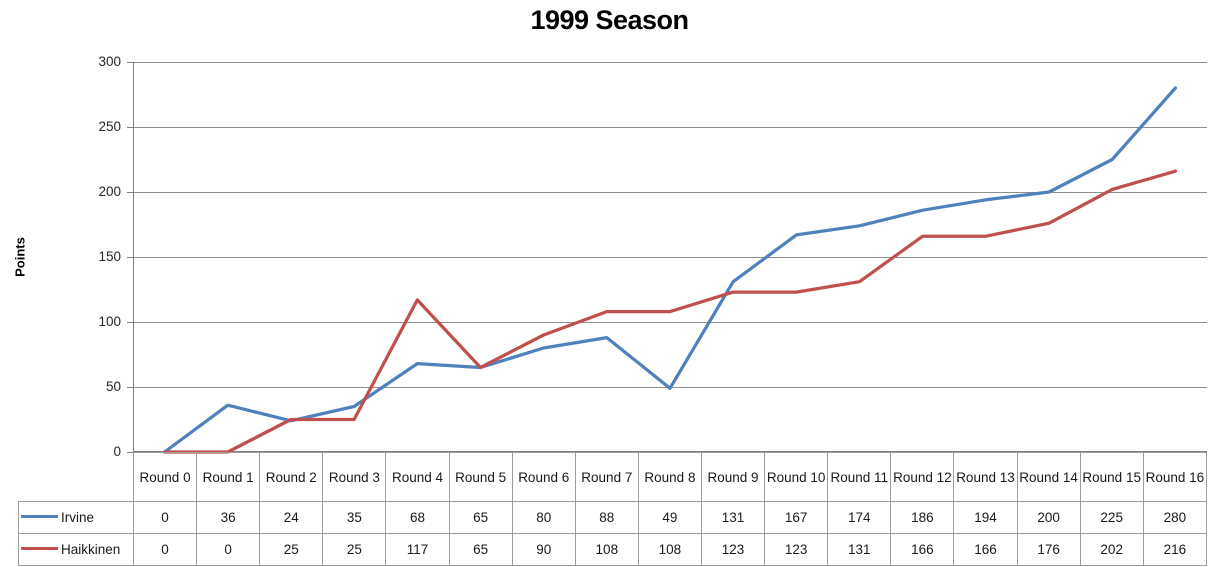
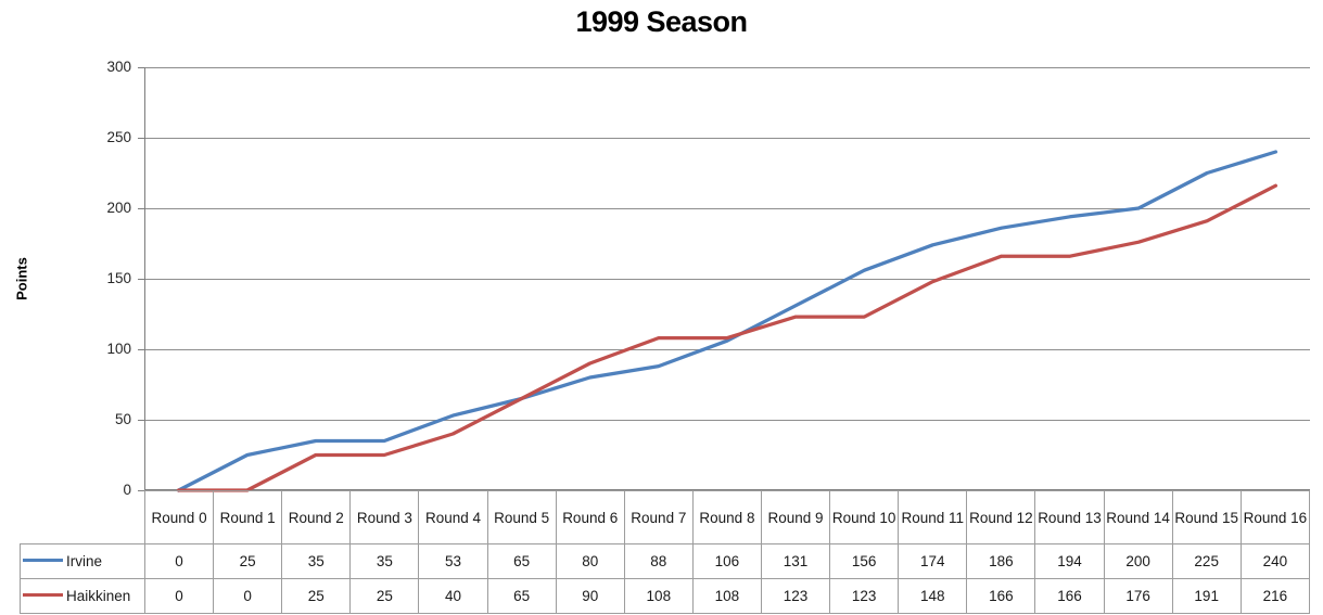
Irvine/Round 1: 36 -> 25
Irvine/Round 2: 24 -> 35
Irvine/Round 4: 68 -> 53
Haikkinen/Round 4: 117 -> 40
Irvine/Round 8: 49 -> 106
Irvine/Round 10: 167 -> 156
Haikkinen/Round 11: 131 -> 148
Haikkinen/Round 15: 202 -> 191
Irvine/Round 16: 280 -> 240
